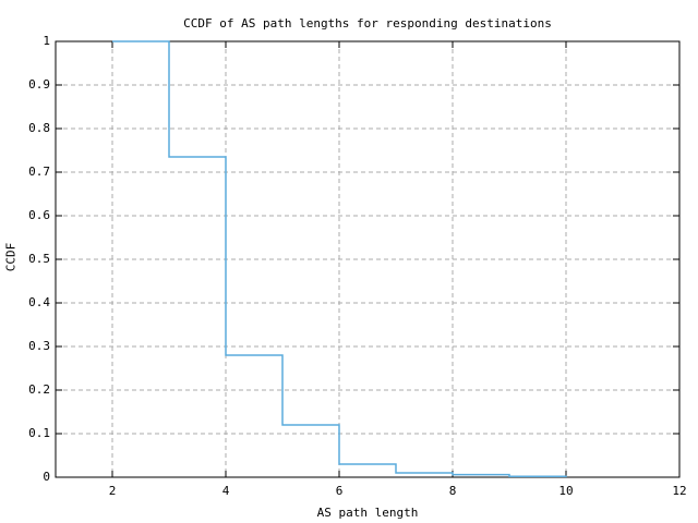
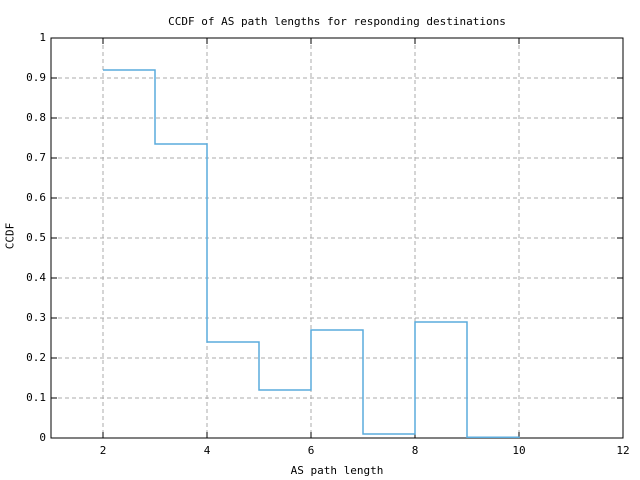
2: 1.00 -> 0.92
4: 0.28 -> 0.24
6: 0.03 -> 0.27
8: 0.01 -> 0.29
